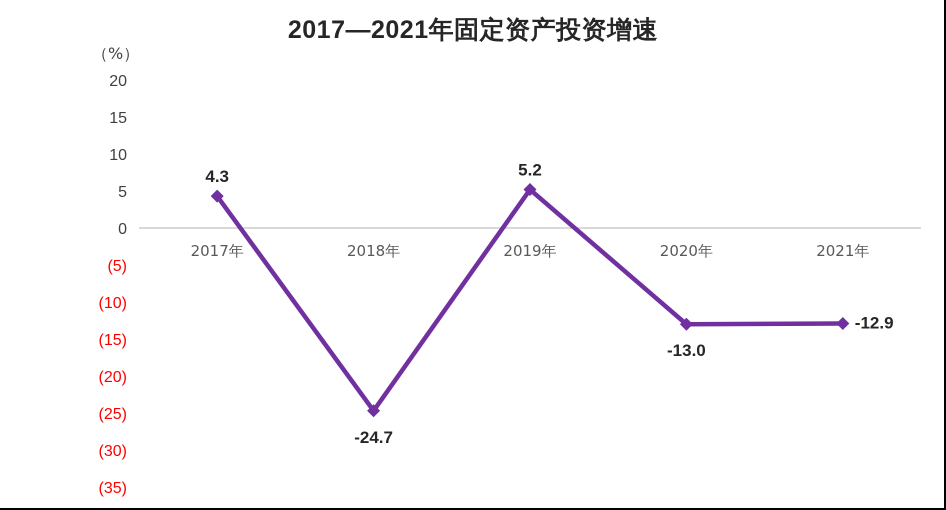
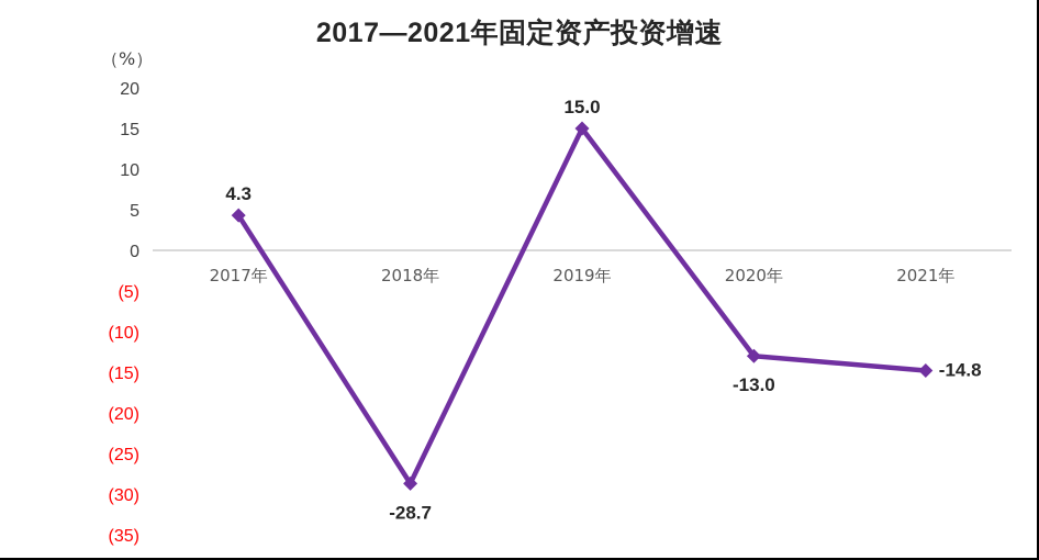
2018年: -24.7 -> -28.7
2019年: 5.2 -> 15.0
2021年: -12.9 -> -14.8
